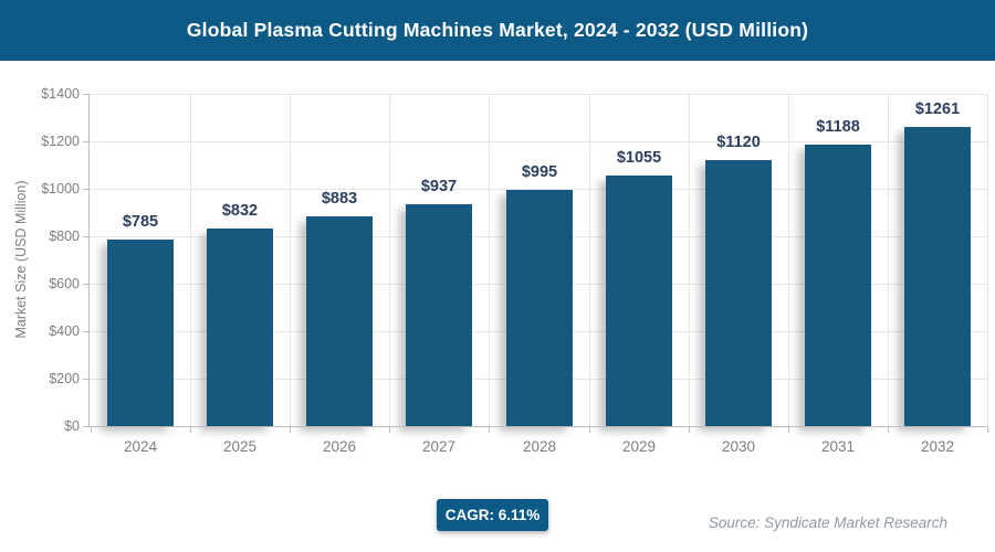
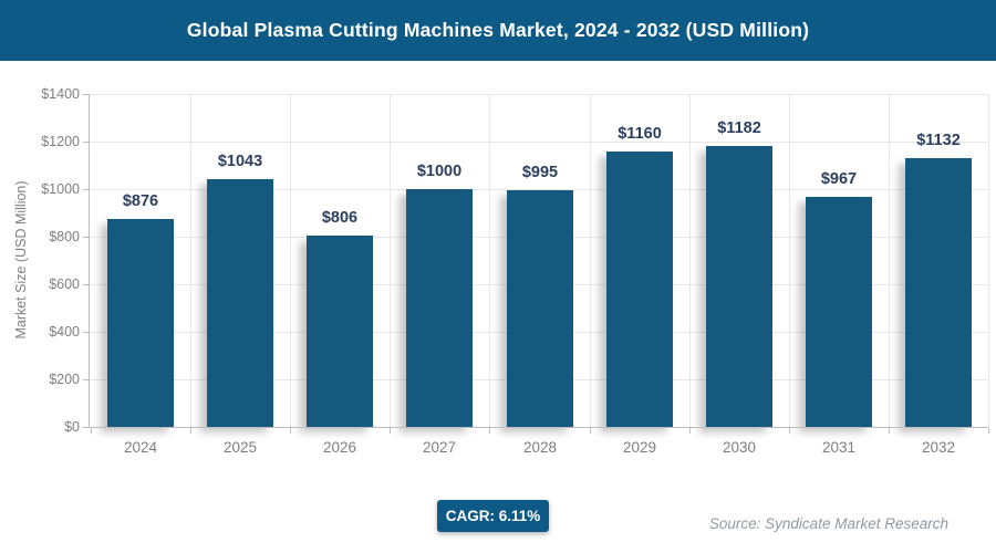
2024: $785 -> $876
2025: $832 -> $1043
2026: $883 -> $806
2027: $937 -> $1000
2029: $1055 -> $1160
2030: $1120 -> $1182
2031: $1188 -> $967
2032: $1261 -> $1132
